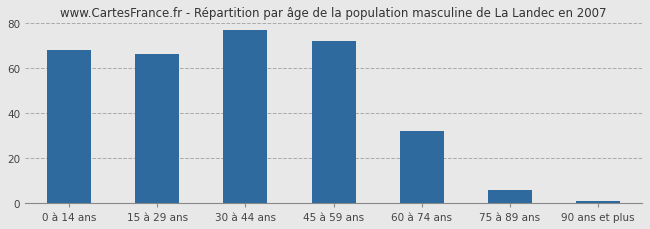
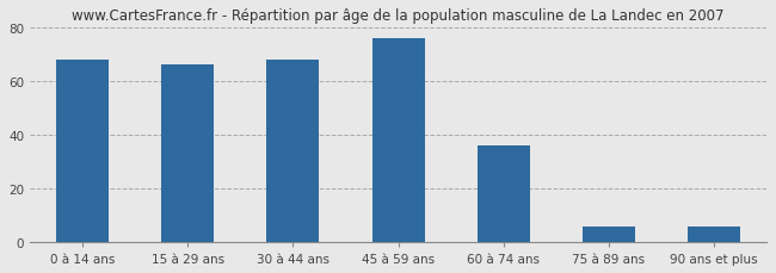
30 à 44 ans: 77 -> 68
45 à 59 ans: 72 -> 76
60 à 74 ans: 32 -> 36
90 ans et plus: 1 -> 6
